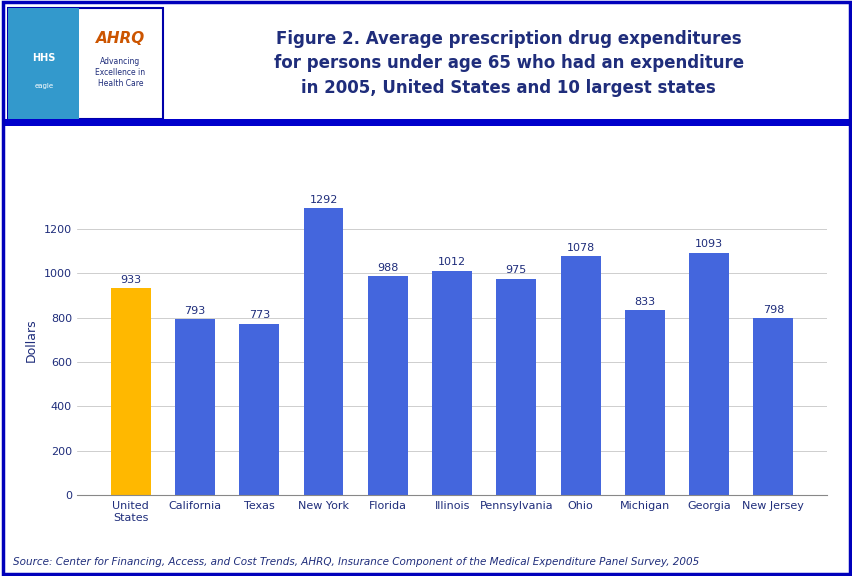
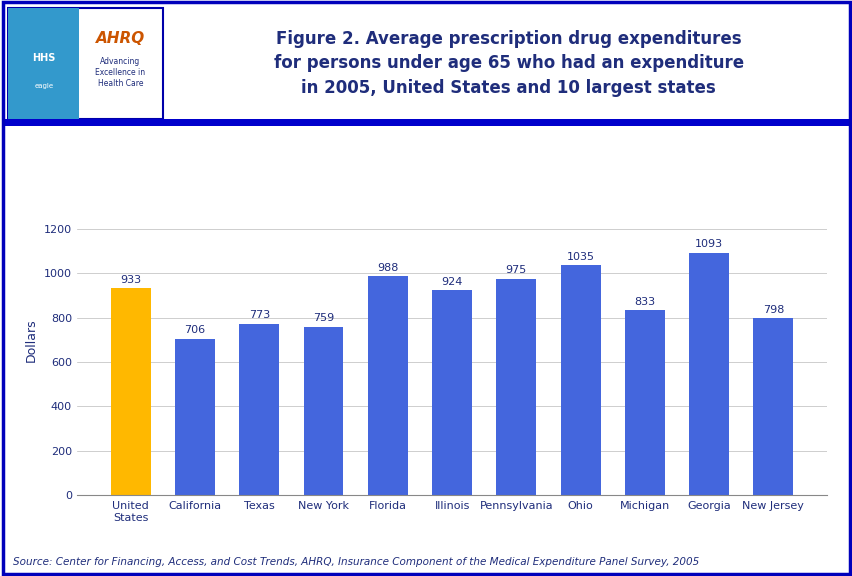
California: 793 -> 706
New York: 1292 -> 759
Illinois: 1012 -> 924
Ohio: 1078 -> 1035
